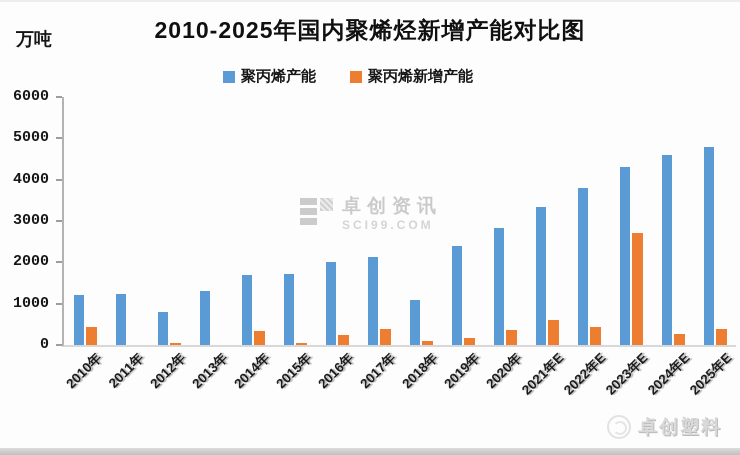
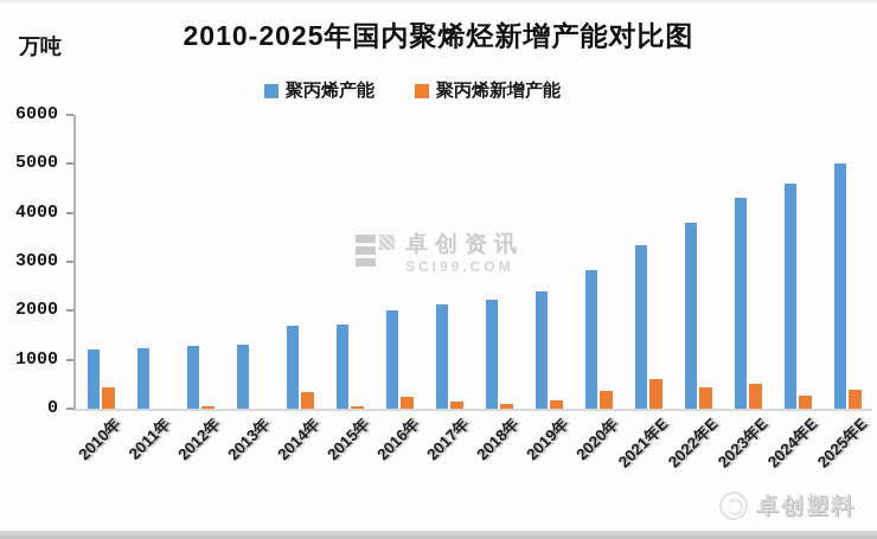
聚丙烯产能/2012年: 800 -> 1300
聚丙烯新增产能/2017年: 400 -> 100
聚丙烯产能/2018年: 1100 -> 2200
聚丙烯新增产能/2023年E: 2700 -> 500
聚丙烯产能/2025年E: 4800 -> 5000
